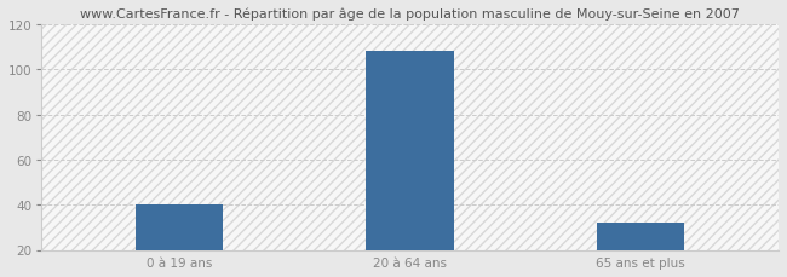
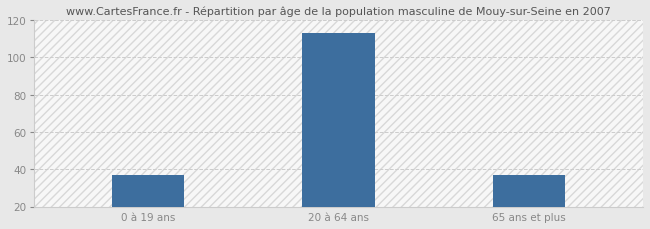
0 à 19 ans: 40 -> 37
20 à 64 ans: 108 -> 113
65 ans et plus: 32 -> 37
